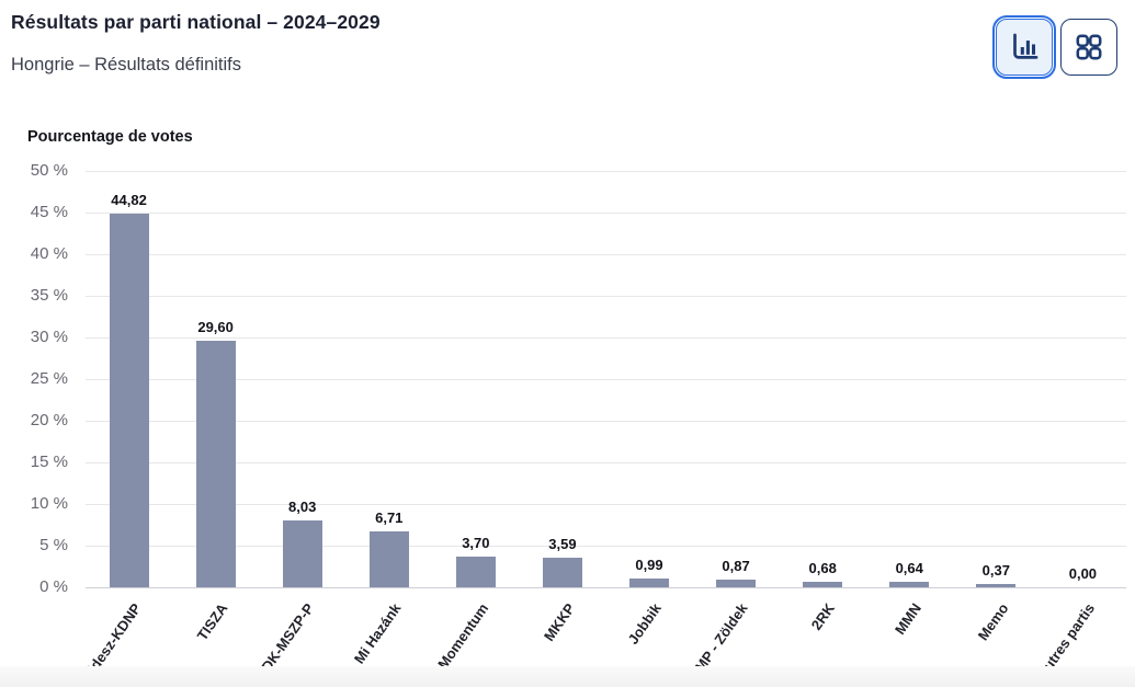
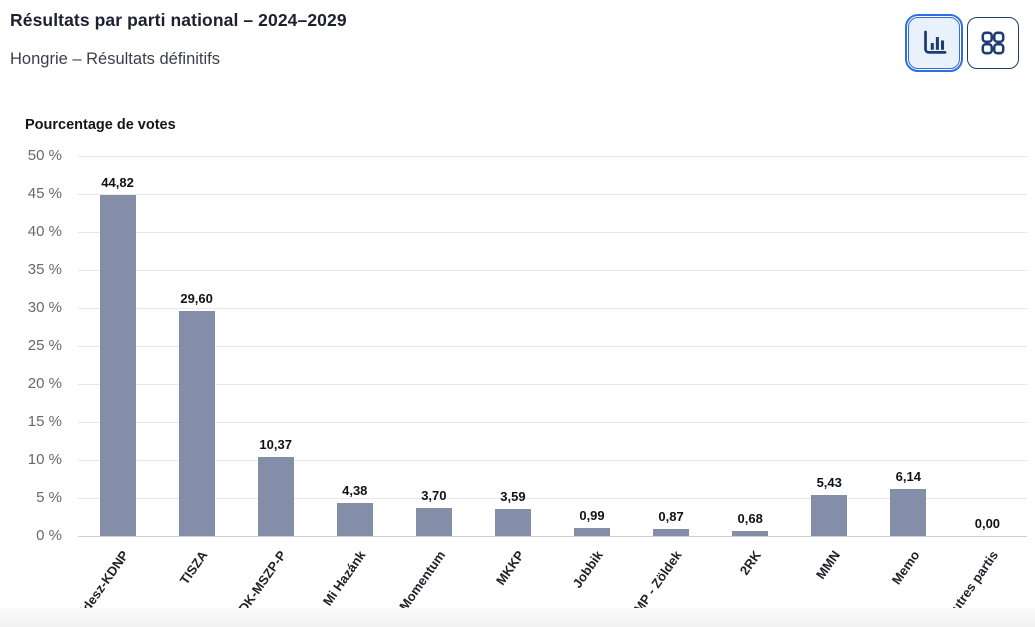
DK-MSZP-P: 8,03 -> 10,37
Mi Hazánk: 6,71 -> 4,38
MMN: 0,64 -> 5,43
Memo: 0,37 -> 6,14
